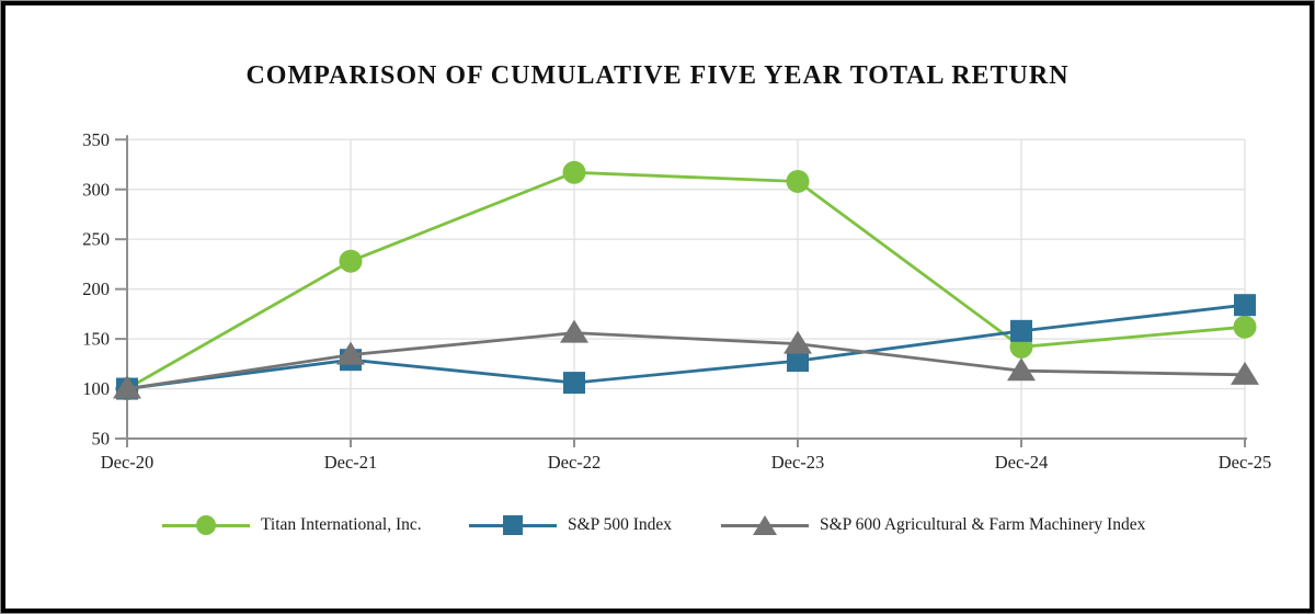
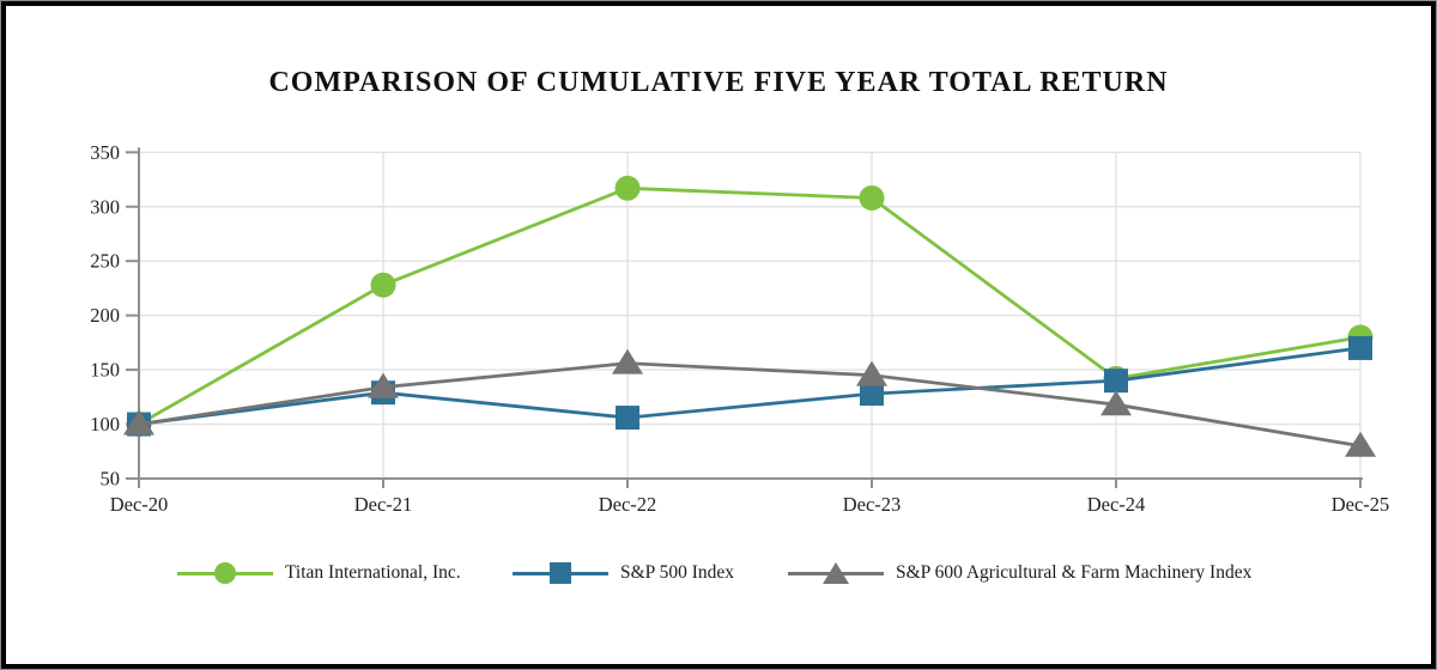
S&P 500 Index/Dec-24: 160 -> 140
Titan International, Inc./Dec-25: 160 -> 180
S&P 500 Index/Dec-25: 180 -> 170
S&P 600 Agricultural & Farm Machinery Index/Dec-25: 110 -> 80
